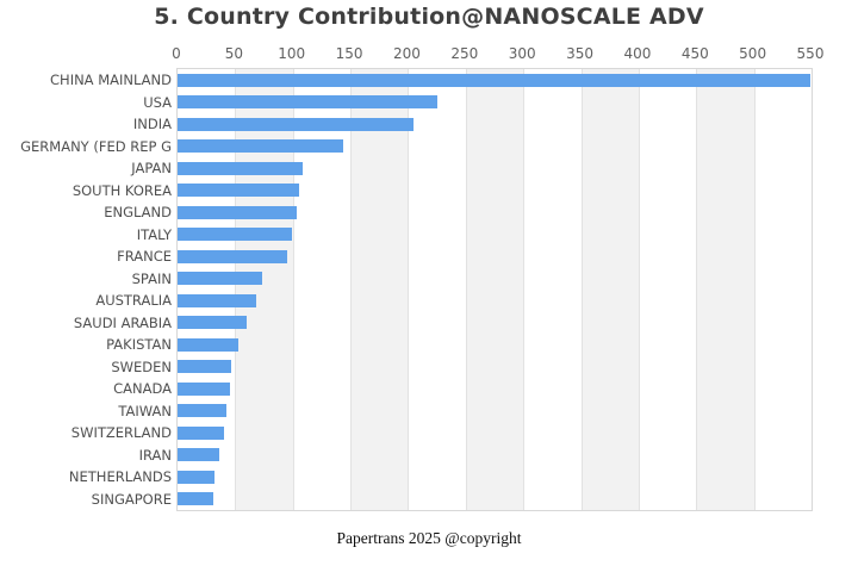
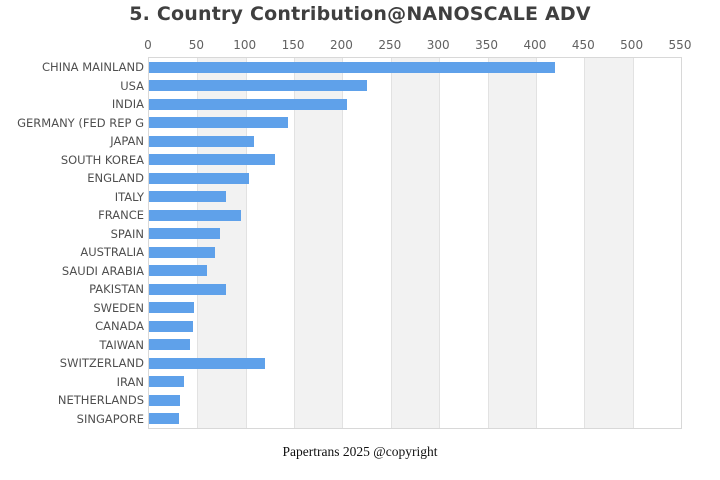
CHINA MAINLAND: 550 -> 420
SOUTH KOREA: 100 -> 130
ITALY: 100 -> 80
PAKISTAN: 50 -> 80
SWITZERLAND: 40 -> 120
